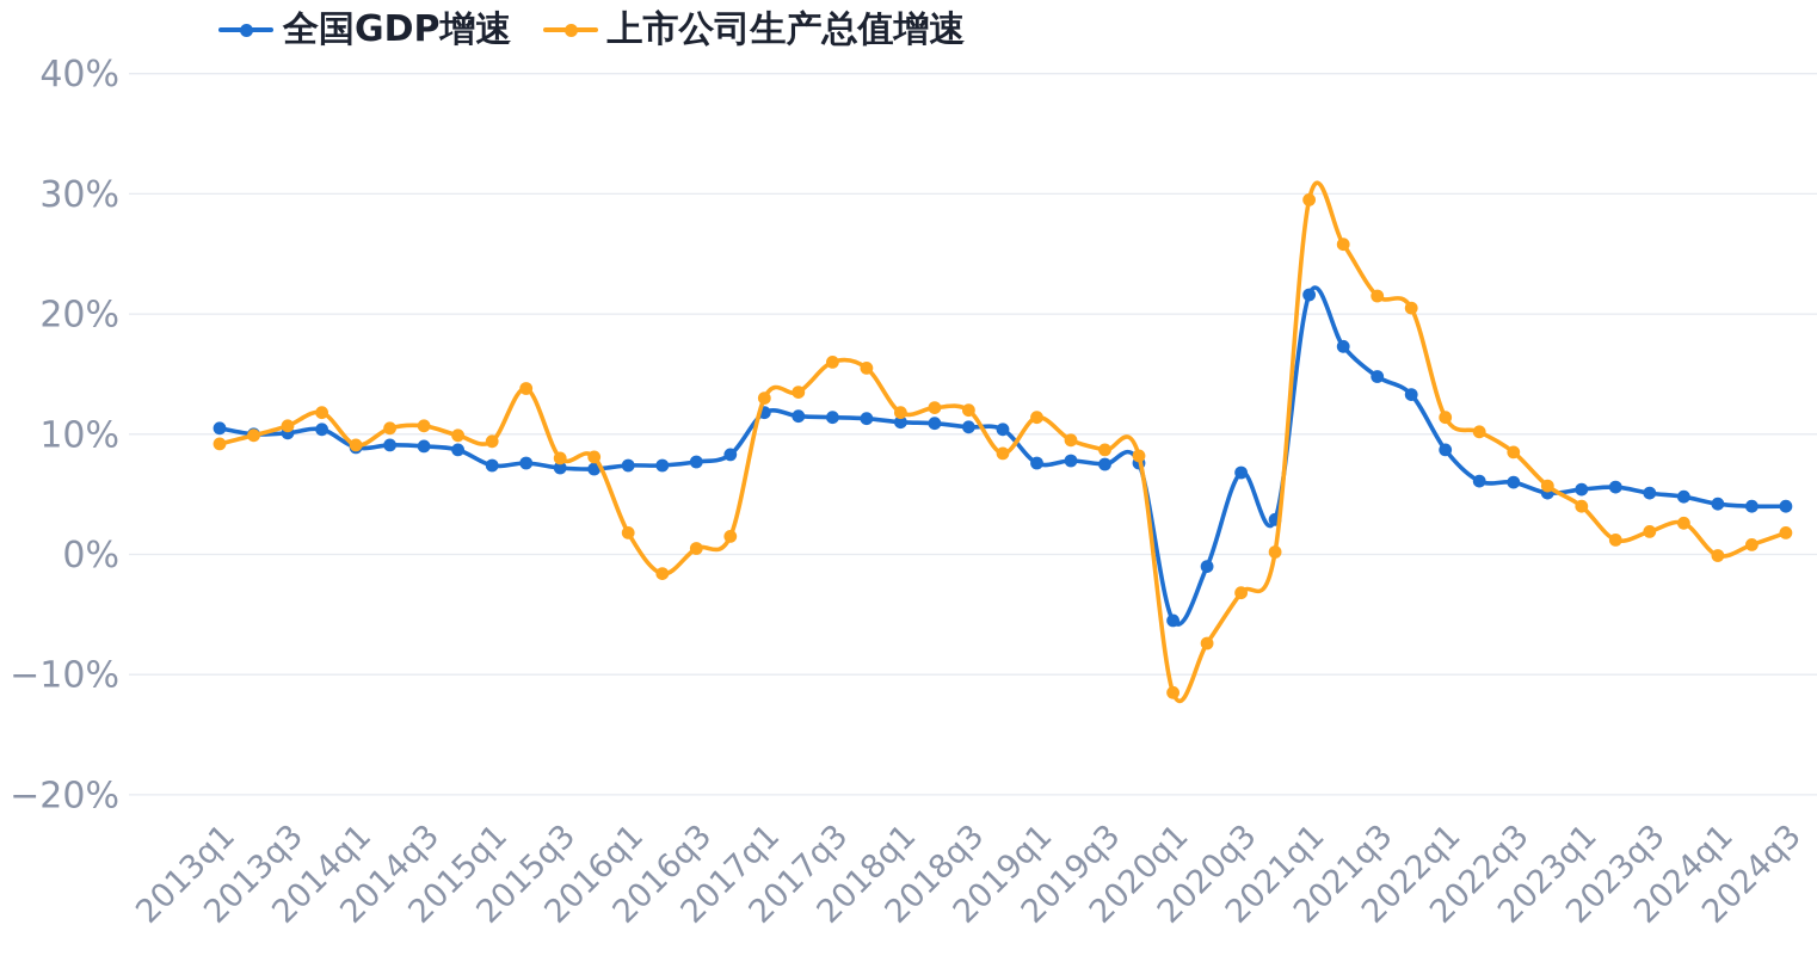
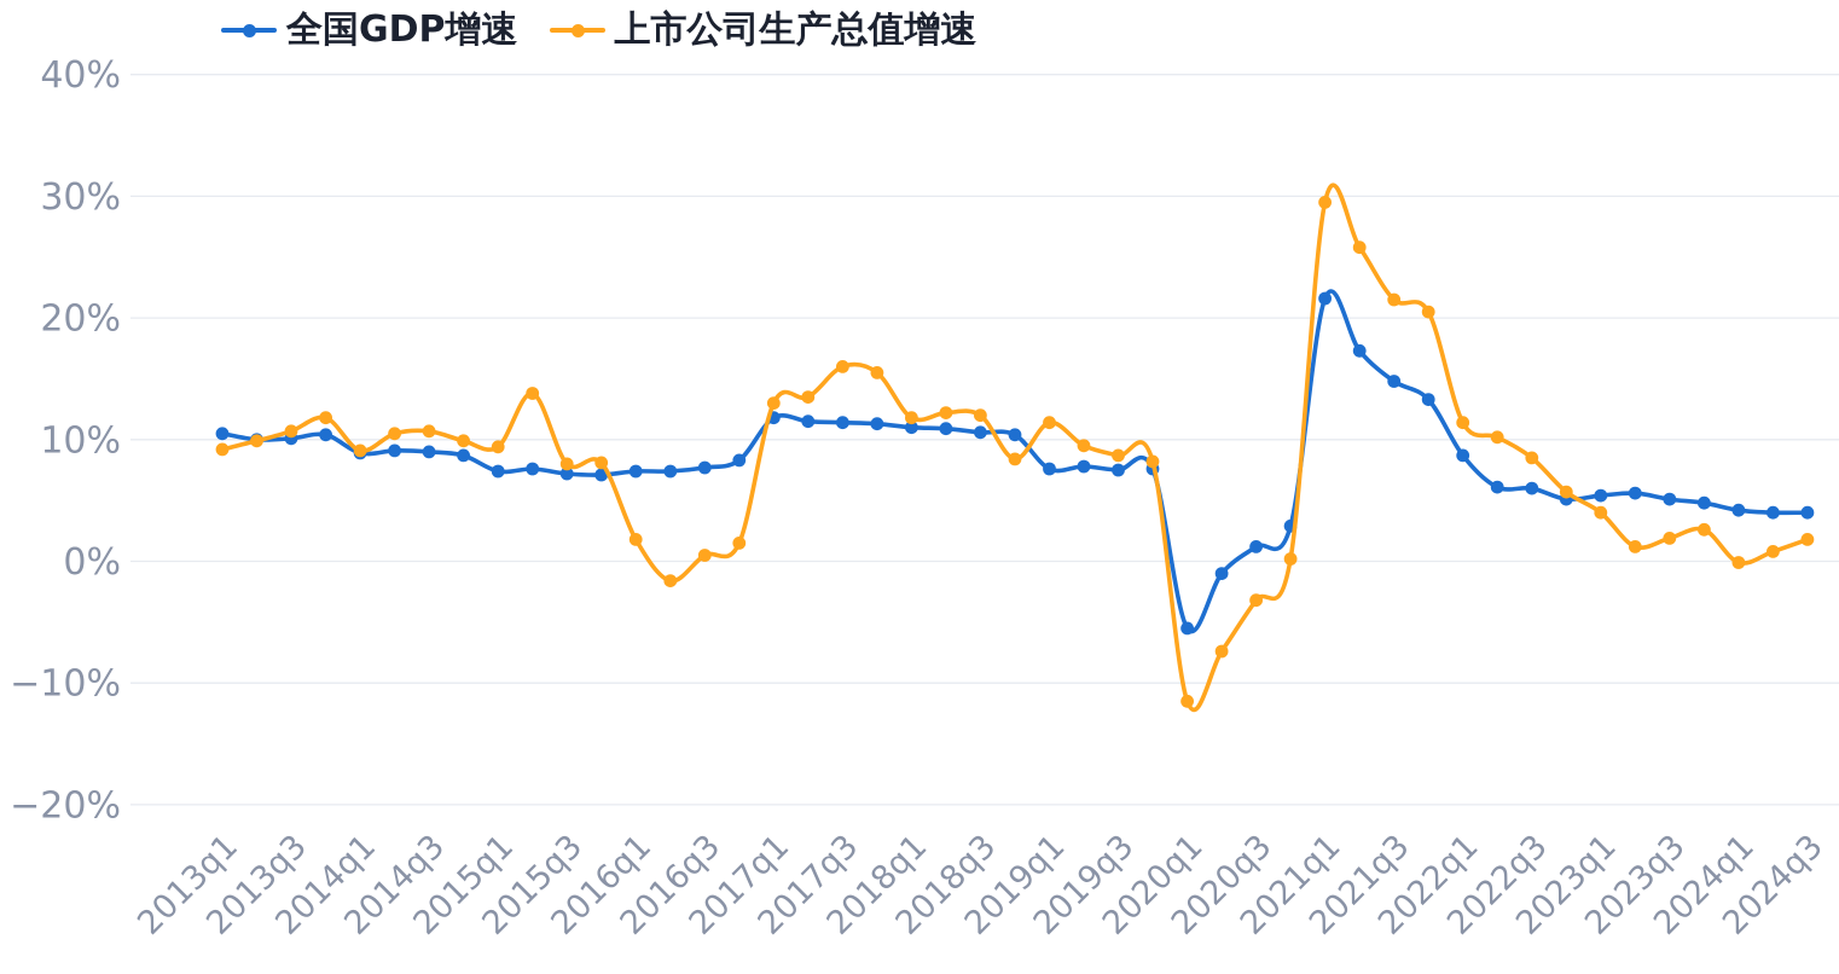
全国GDP增速/2020q3: 6.8% -> 1.2%
